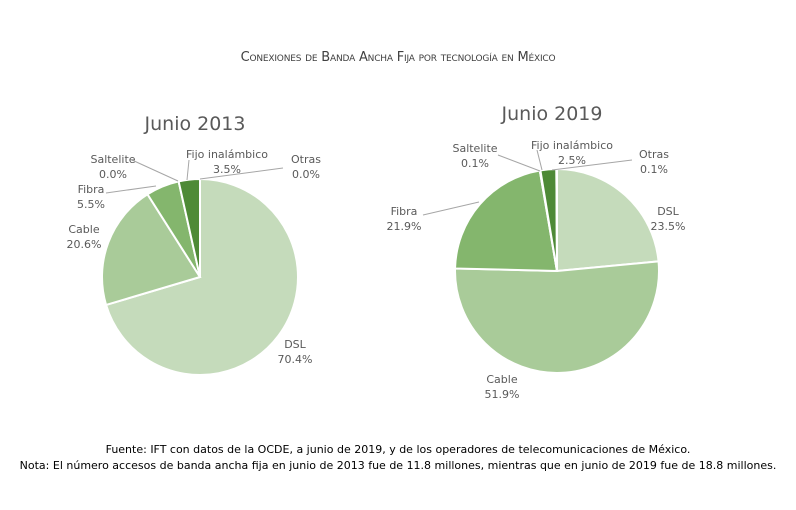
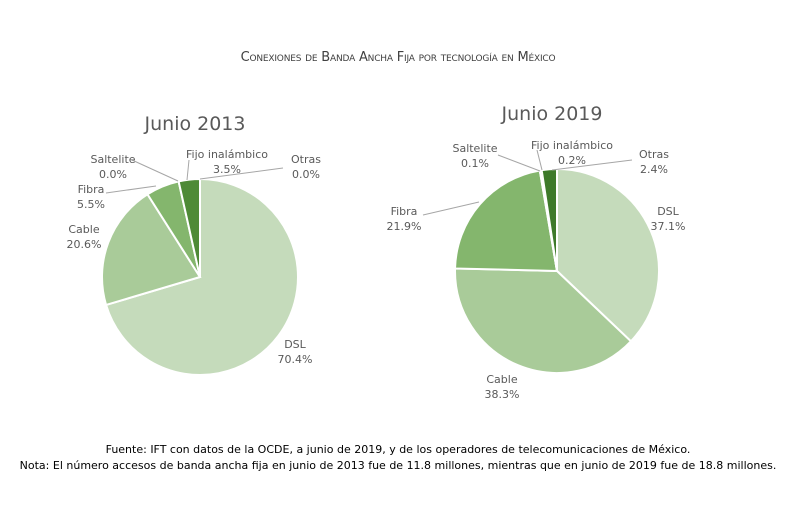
Junio 2019/DSL: 23.5% -> 37.1%
Junio 2019/Cable: 51.9% -> 38.3%
Junio 2019/Fijo inalámbico: 2.5% -> 0.2%
Junio 2019/Otras: 0.1% -> 2.4%
